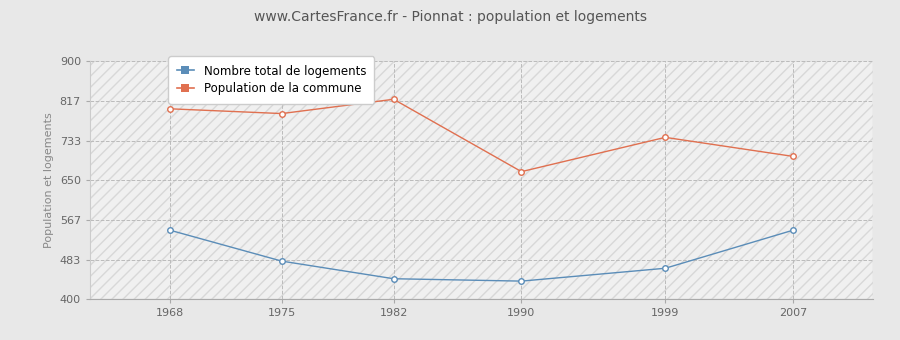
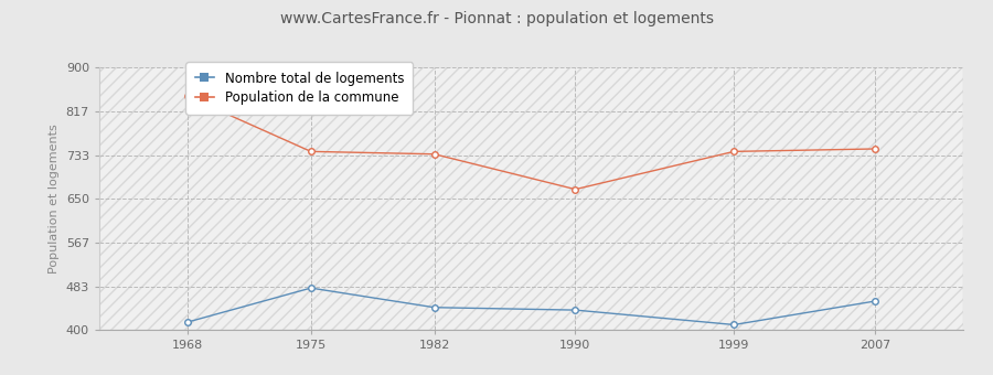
Nombre total de logements/1968: 545 -> 415
Population de la commune/1968: 800 -> 845
Population de la commune/1975: 790 -> 740
Population de la commune/1982: 820 -> 735
Nombre total de logements/1999: 465 -> 410
Nombre total de logements/2007: 545 -> 455
Population de la commune/2007: 700 -> 745
